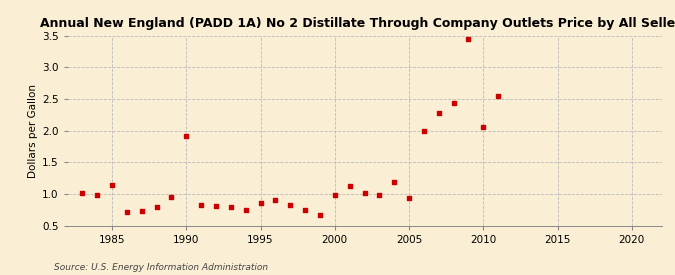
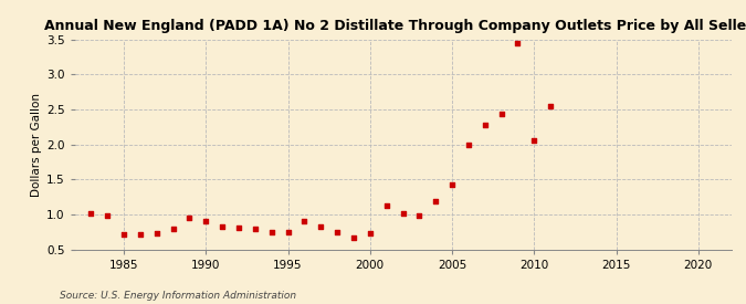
1985: 1.14 -> 0.71
1990: 1.92 -> 0.90
1995: 0.86 -> 0.75
2000: 0.98 -> 0.73
2005: 0.94 -> 1.42
